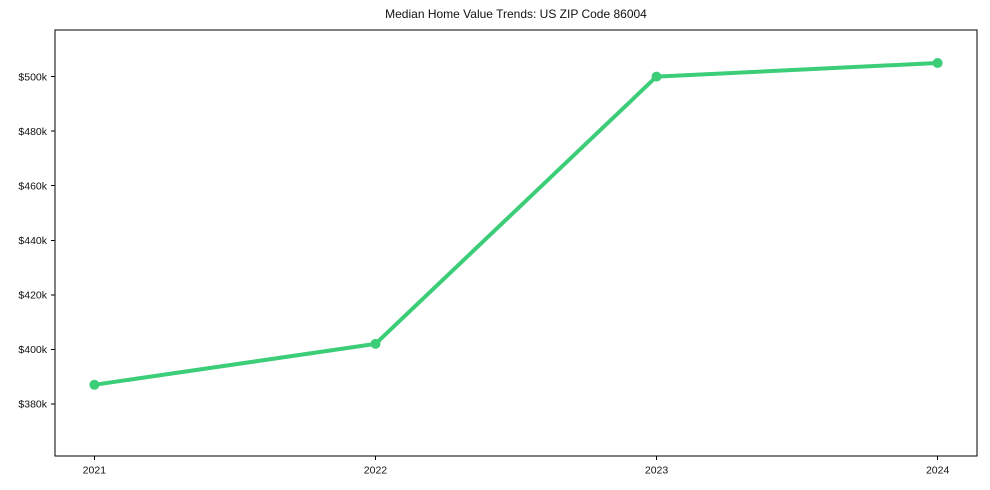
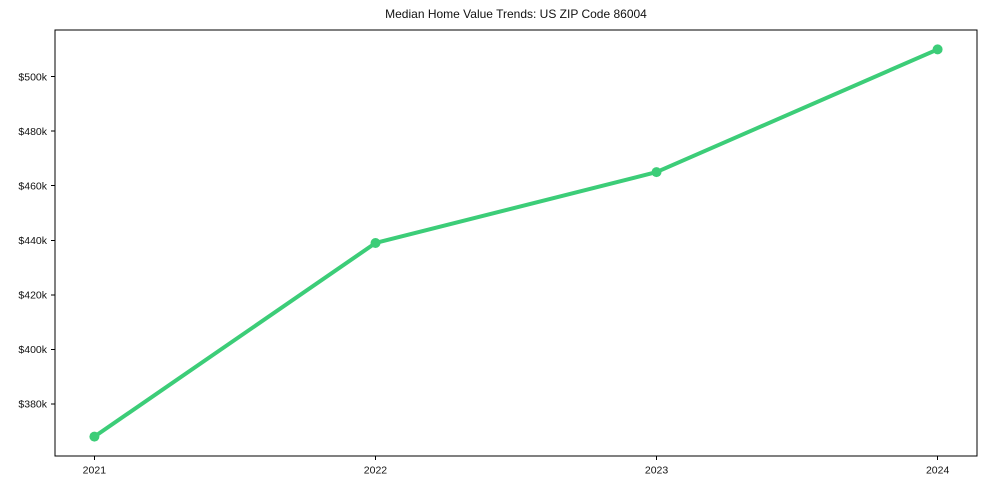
2021: $387k -> $368k
2022: $402k -> $439k
2023: $500k -> $465k
2024: $505k -> $510k
